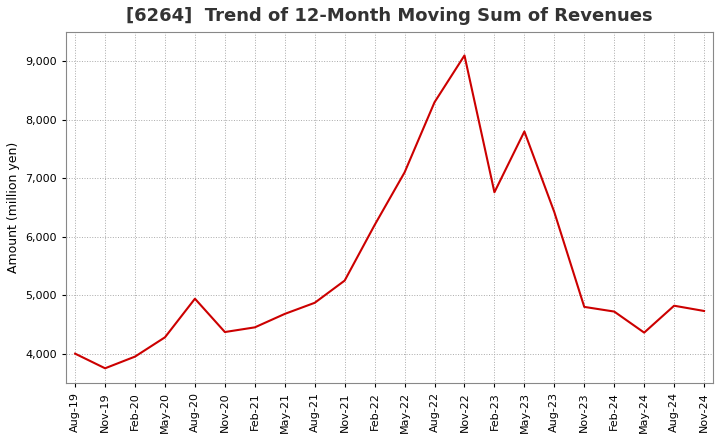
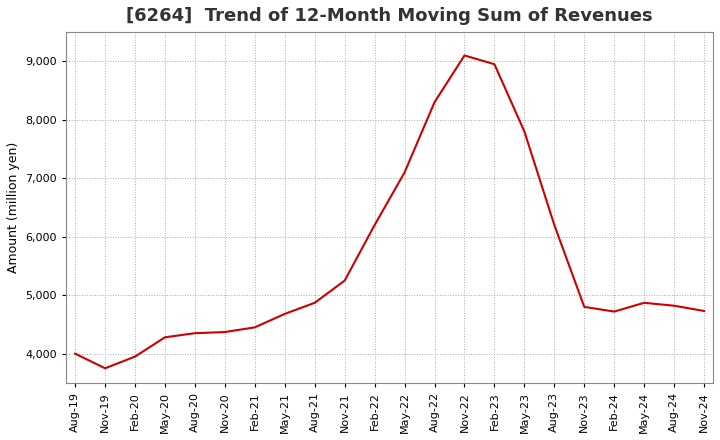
Aug-20: 4,940 -> 4,350
Feb-23: 6,760 -> 8,950
Aug-23: 6,420 -> 6,200
May-24: 4,360 -> 4,870
